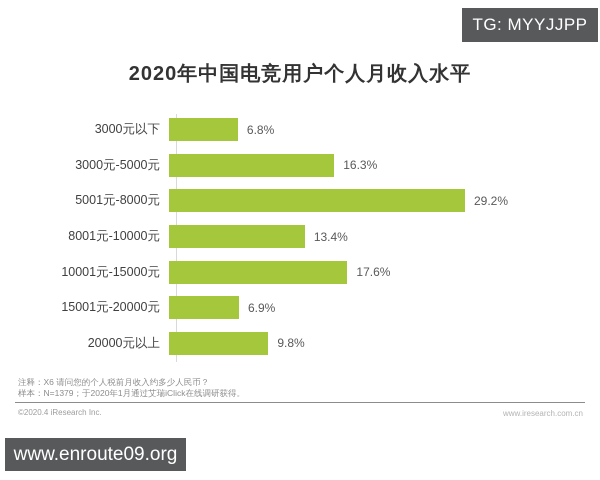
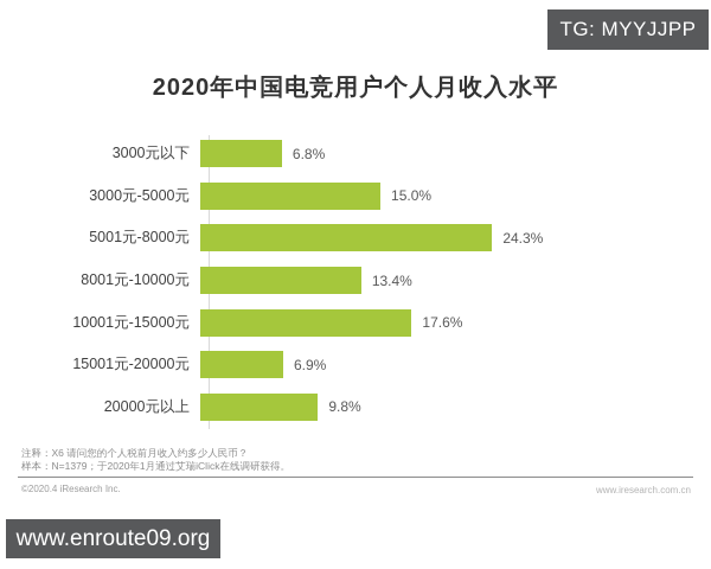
3000元-5000元: 16.3% -> 15.0%
5001元-8000元: 29.2% -> 24.3%
